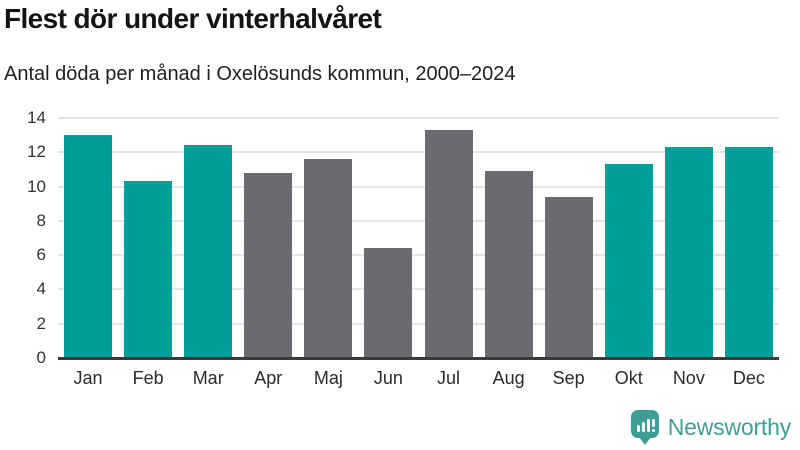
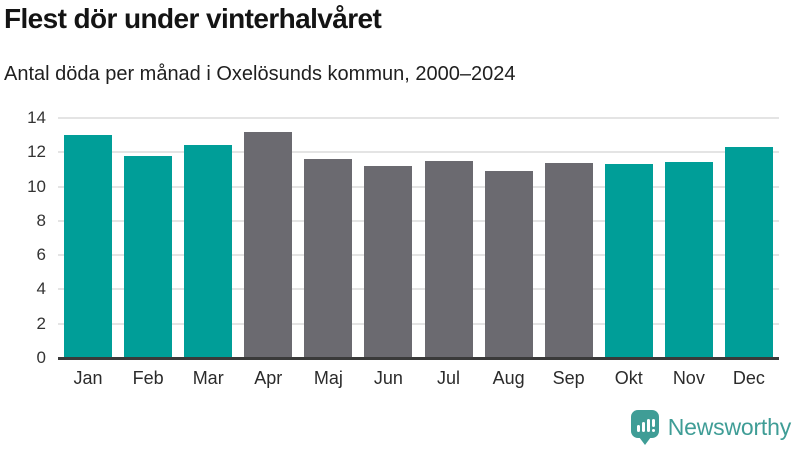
Feb: 10.3 -> 11.8
Apr: 10.8 -> 13.2
Jun: 6.4 -> 11.2
Jul: 13.3 -> 11.5
Sep: 9.4 -> 11.3
Nov: 12.3 -> 11.4
